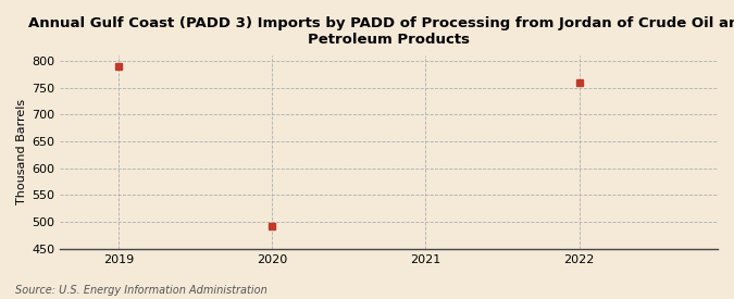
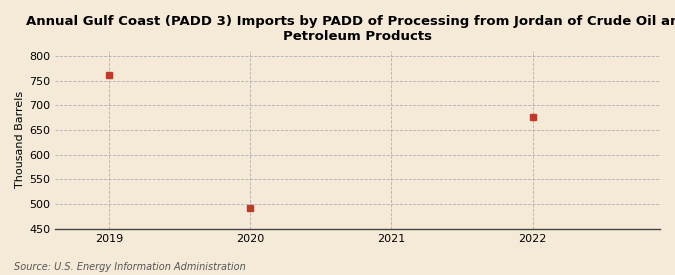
2019: 790 -> 762
2022: 760 -> 676
